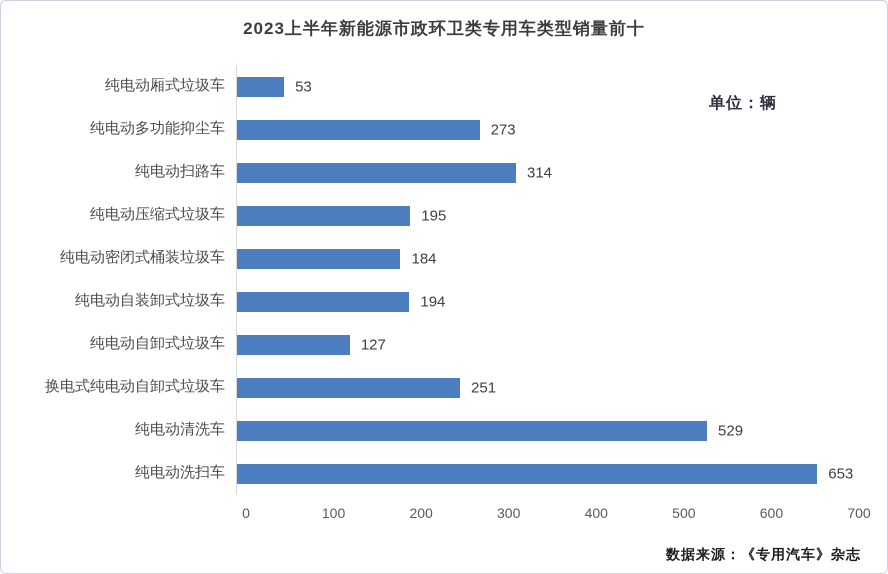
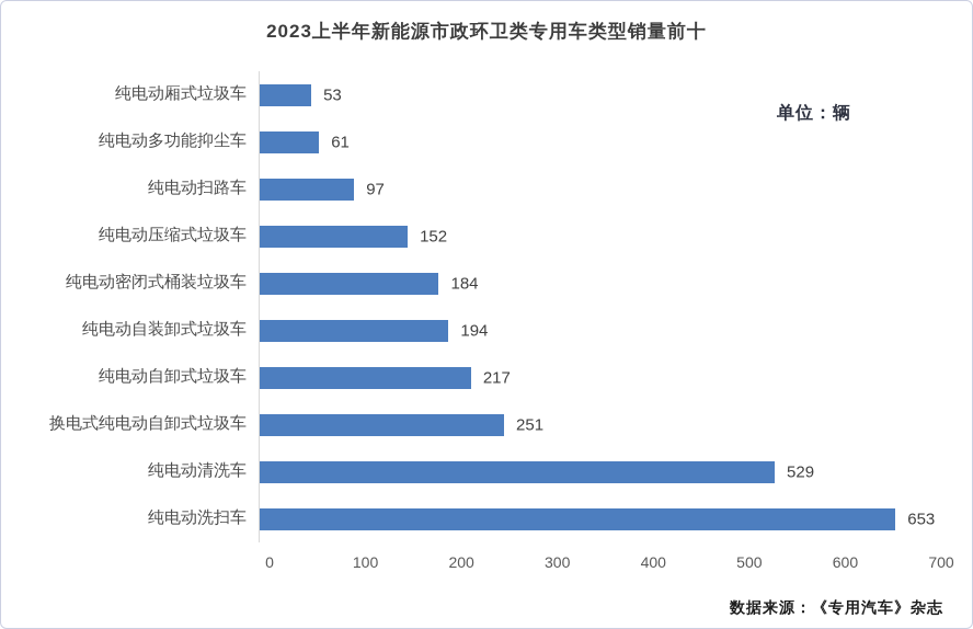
纯电动多功能抑尘车: 273 -> 61
纯电动扫路车: 314 -> 97
纯电动压缩式垃圾车: 195 -> 152
纯电动自卸式垃圾车: 127 -> 217
